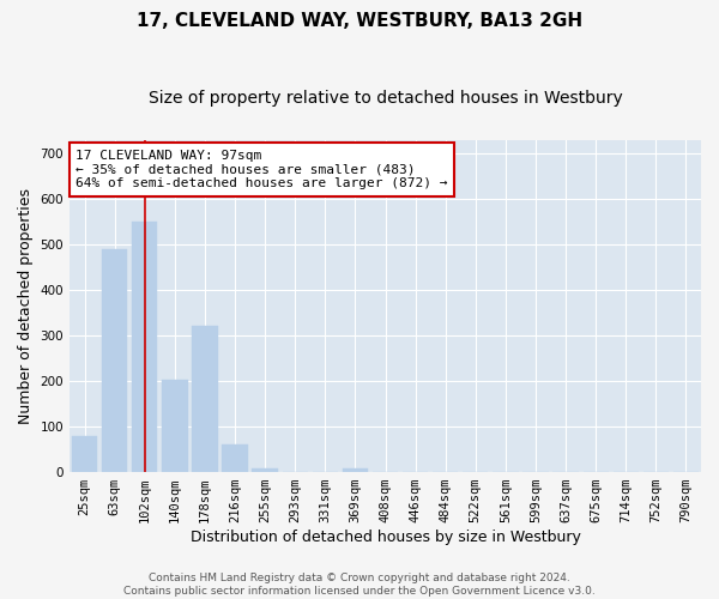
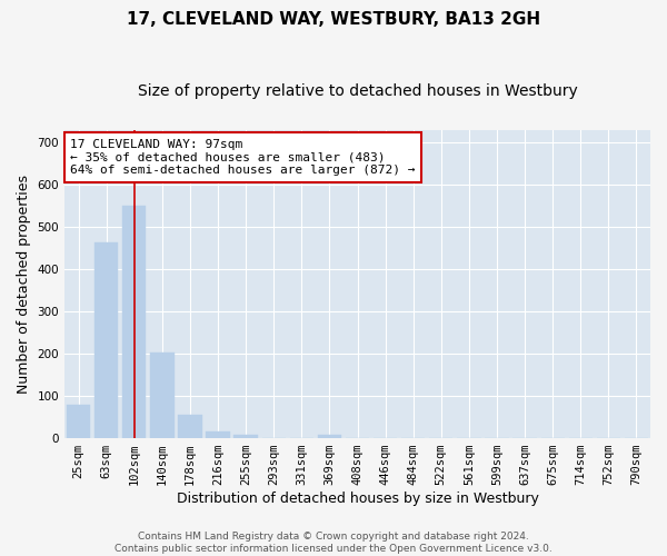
63sqm: 490 -> 462
178sqm: 320 -> 55
216sqm: 60 -> 16
